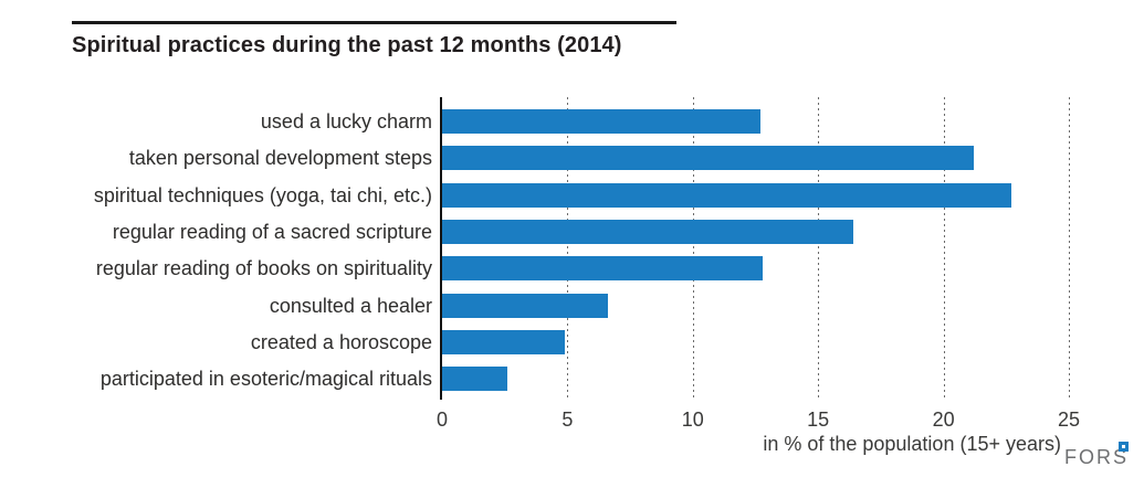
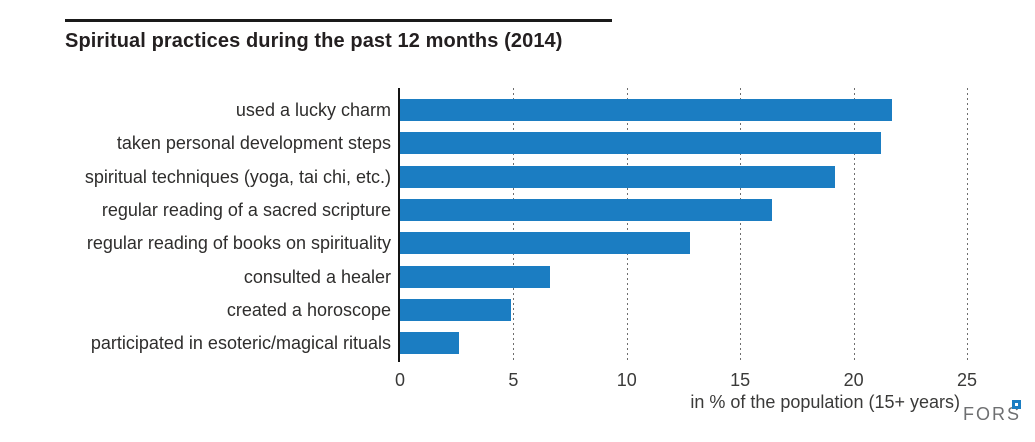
used a lucky charm: 12.7 -> 21.7
spiritual techniques (yoga, tai chi, etc.): 22.7 -> 19.2
